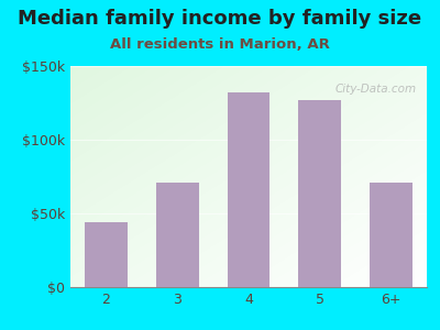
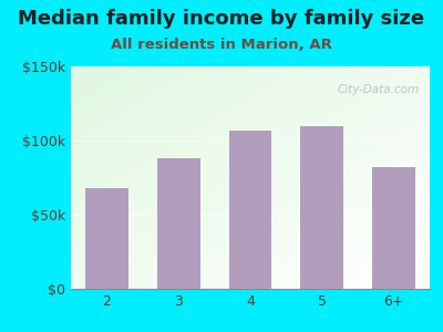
2: $44k -> $68k
3: $71k -> $88k
4: $132k -> $107k
5: $127k -> $110k
6+: $71k -> $82k
